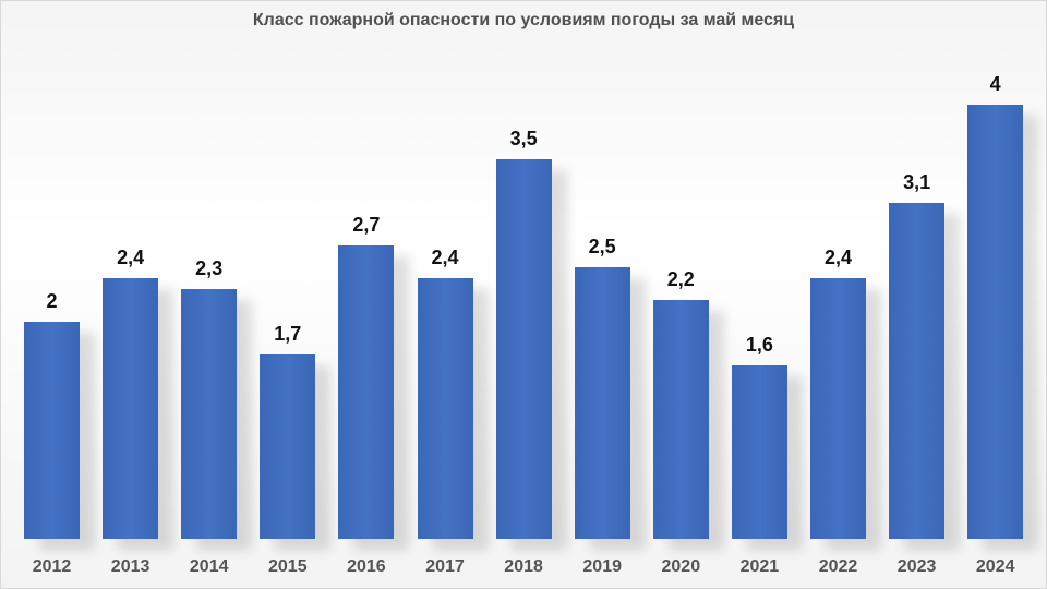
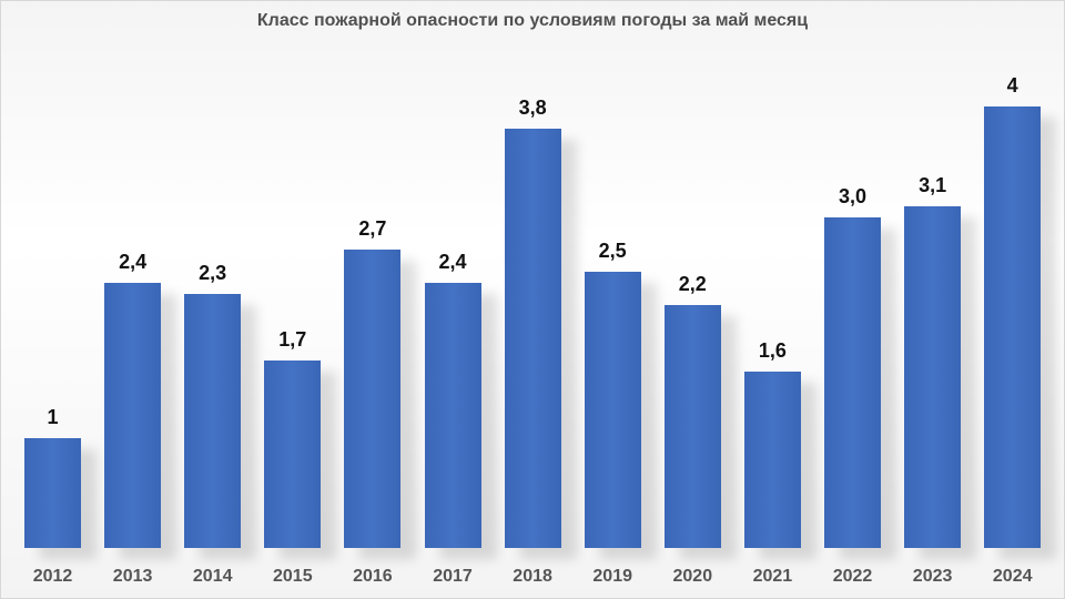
2012: 2 -> 1
2018: 3,5 -> 3,8
2022: 2,4 -> 3,0
